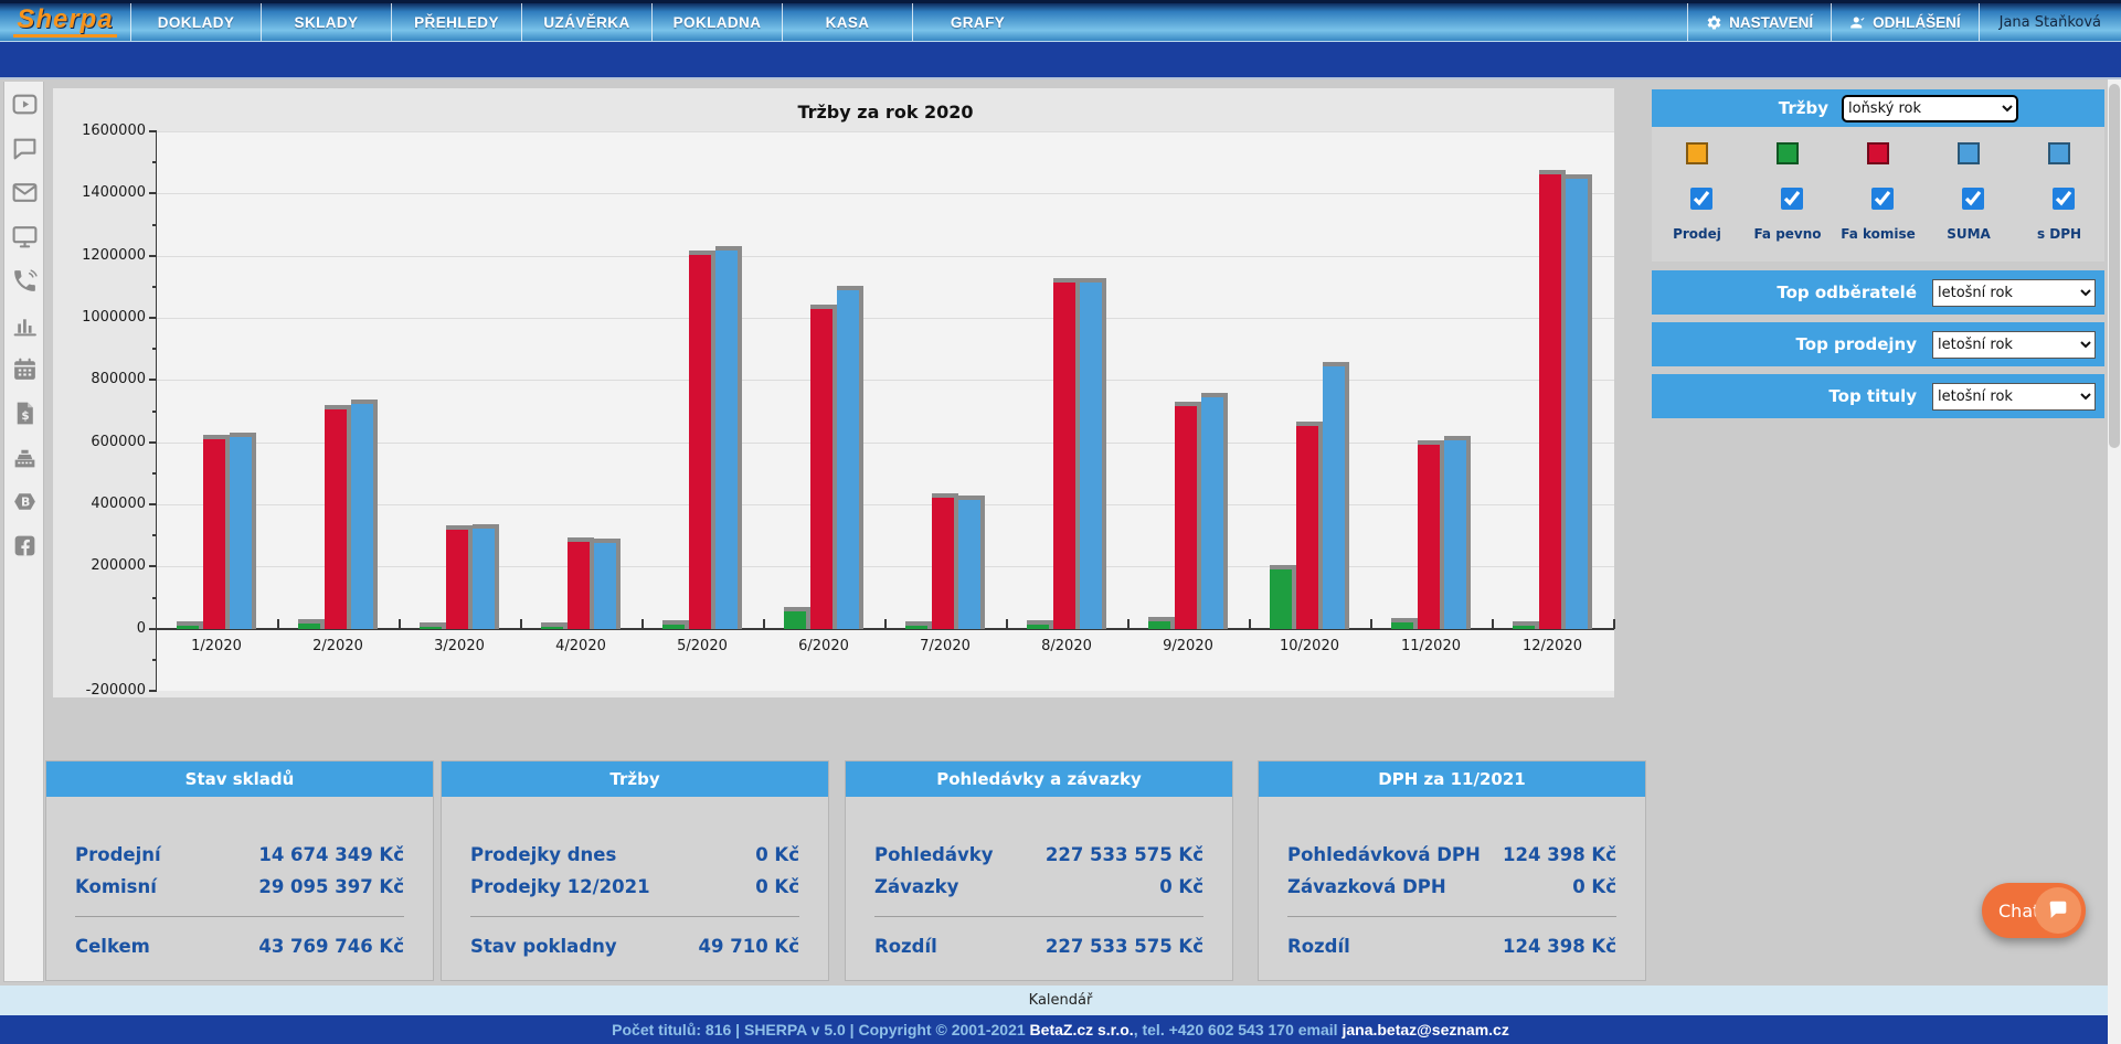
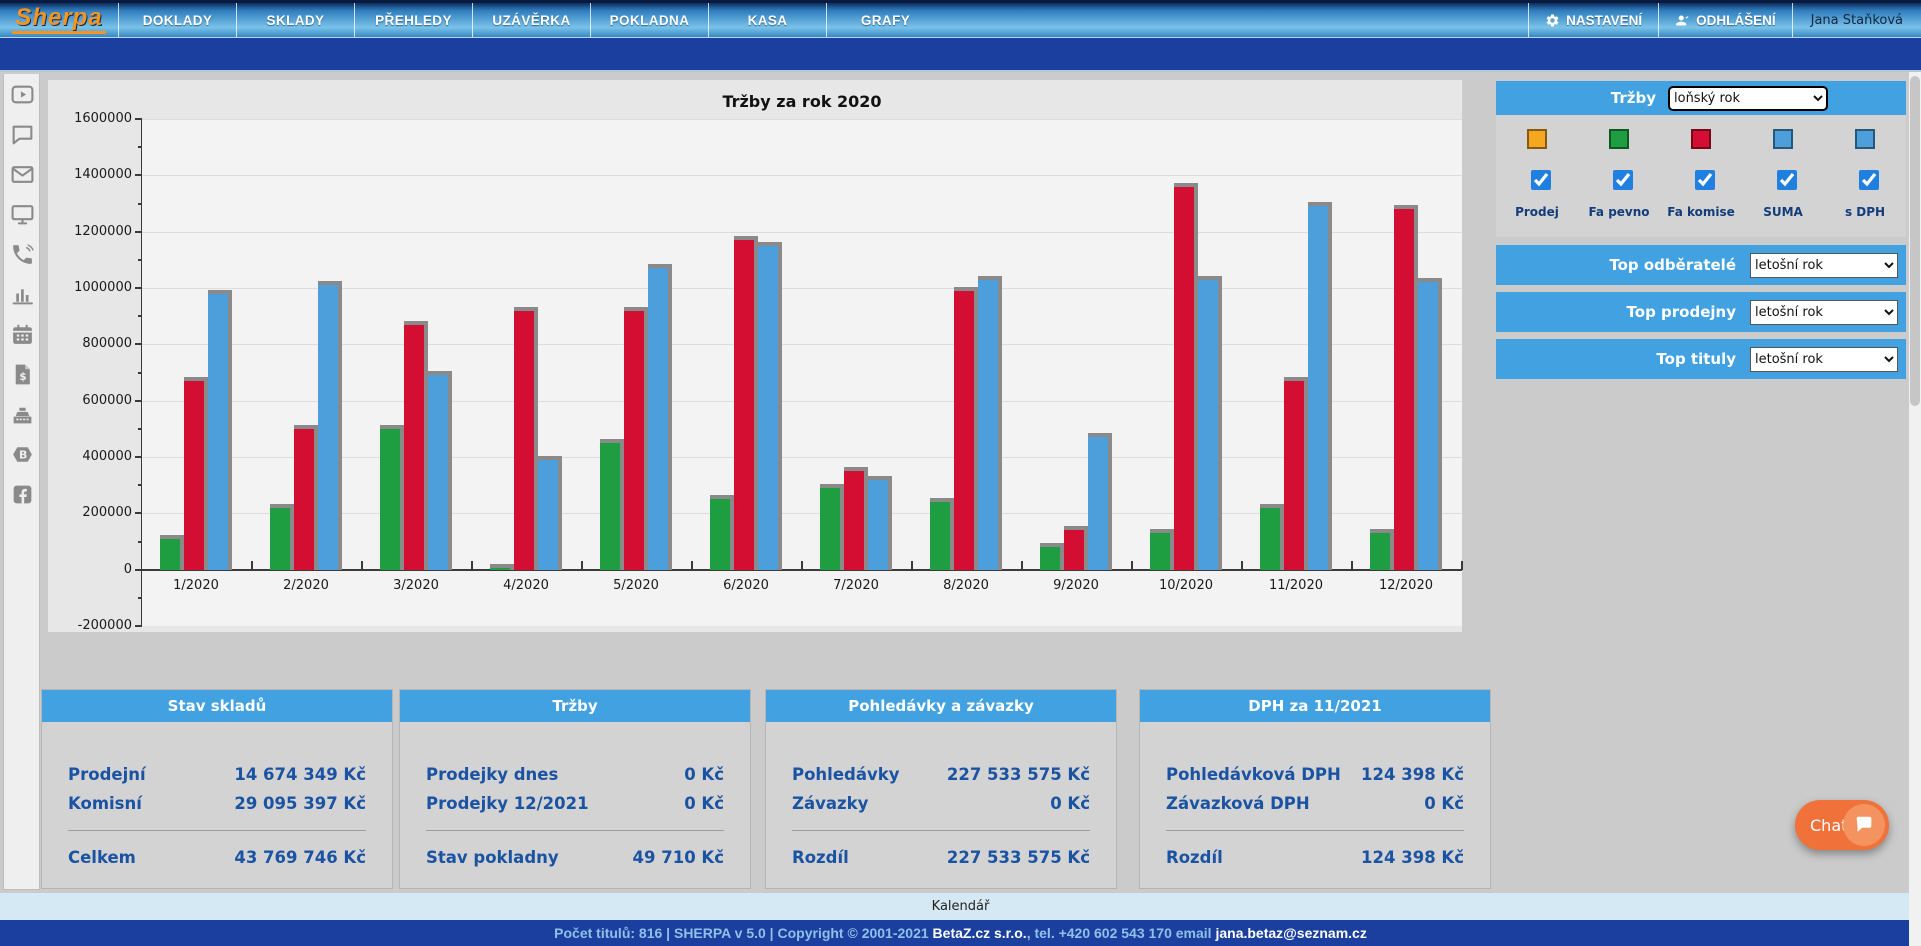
Fa pevno/1/2020: 10000 -> 110000
Fa komise/1/2020: 610000 -> 670000
SUMA/1/2020: 620000 -> 980000
Fa pevno/2/2020: 20000 -> 220000
Fa komise/2/2020: 700000 -> 500000
SUMA/2/2020: 720000 -> 1010000
Fa pevno/3/2020: 10000 -> 500000
Fa komise/3/2020: 320000 -> 870000
SUMA/3/2020: 320000 -> 690000
Fa komise/4/2020: 280000 -> 920000
SUMA/4/2020: 270000 -> 390000
Fa pevno/5/2020: 10000 -> 450000
Fa komise/5/2020: 1200000 -> 920000
SUMA/5/2020: 1220000 -> 1070000
Fa pevno/6/2020: 60000 -> 250000
Fa komise/6/2020: 1030000 -> 1170000
SUMA/6/2020: 1090000 -> 1150000
Fa pevno/7/2020: 10000 -> 290000
Fa komise/7/2020: 420000 -> 350000
SUMA/7/2020: 420000 -> 320000
Fa pevno/8/2020: 10000 -> 240000
Fa komise/8/2020: 1110000 -> 990000
SUMA/8/2020: 1110000 -> 1030000
Fa pevno/9/2020: 20000 -> 80000
Fa komise/9/2020: 720000 -> 140000
SUMA/9/2020: 740000 -> 470000
Fa pevno/10/2020: 190000 -> 130000
Fa komise/10/2020: 650000 -> 1360000
SUMA/10/2020: 840000 -> 1030000
Fa pevno/11/2020: 20000 -> 220000
Fa komise/11/2020: 590000 -> 670000
SUMA/11/2020: 600000 -> 1290000
Fa pevno/12/2020: 10000 -> 130000
Fa komise/12/2020: 1460000 -> 1280000
SUMA/12/2020: 1450000 -> 1020000
